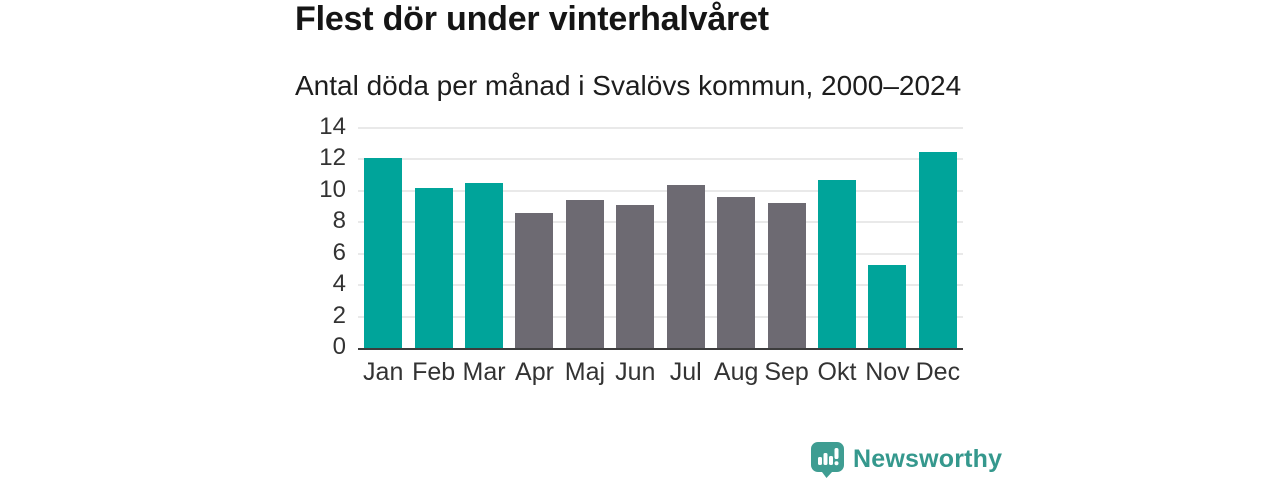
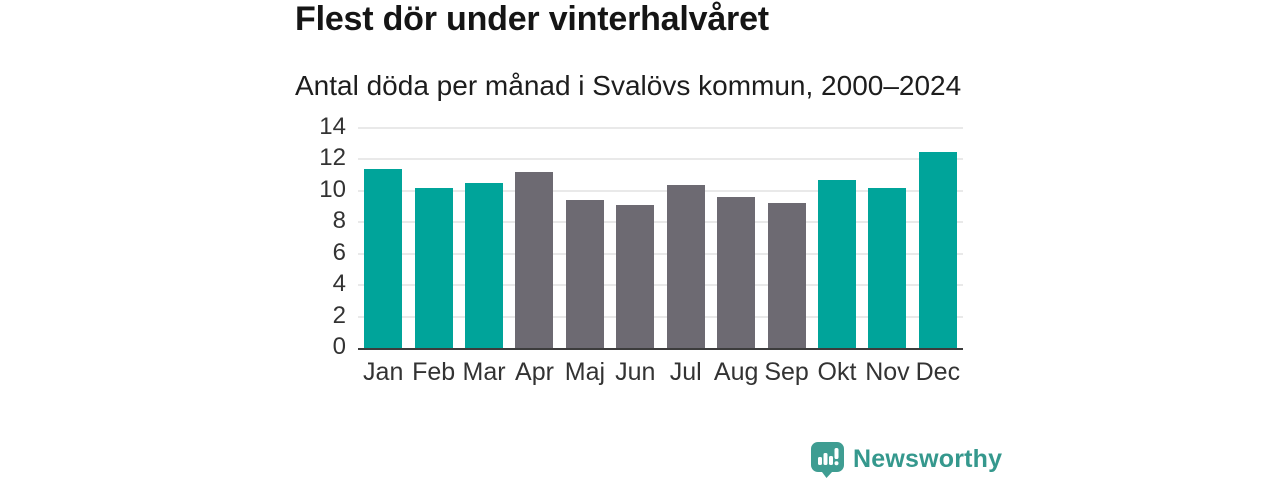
Jan: 12.1 -> 11.4
Apr: 8.6 -> 11.2
Nov: 5.3 -> 10.2
